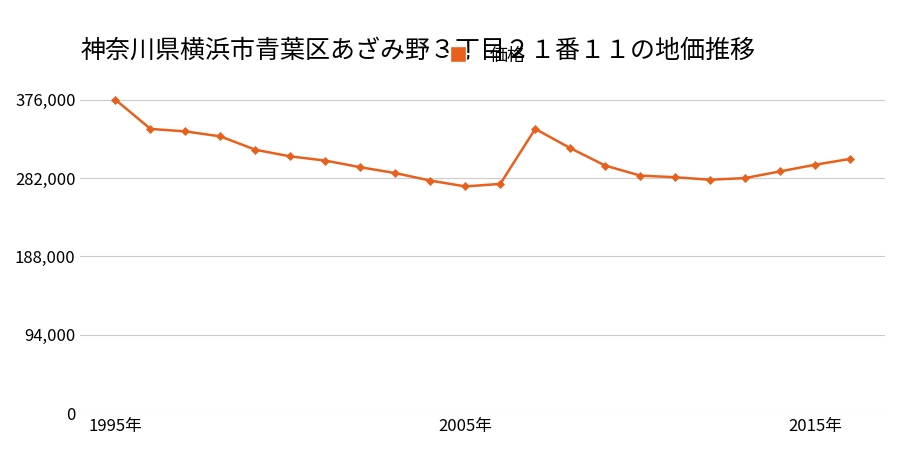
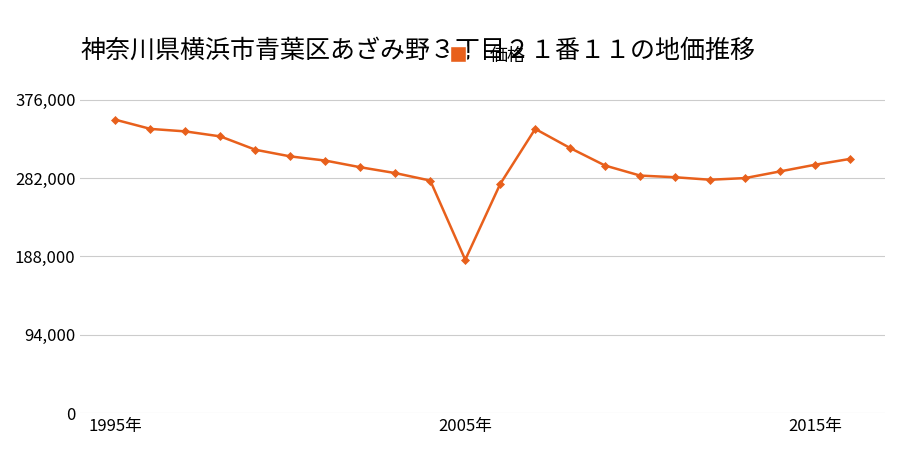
1995年: 376,000 -> 352,000
2005年: 272,000 -> 184,000
